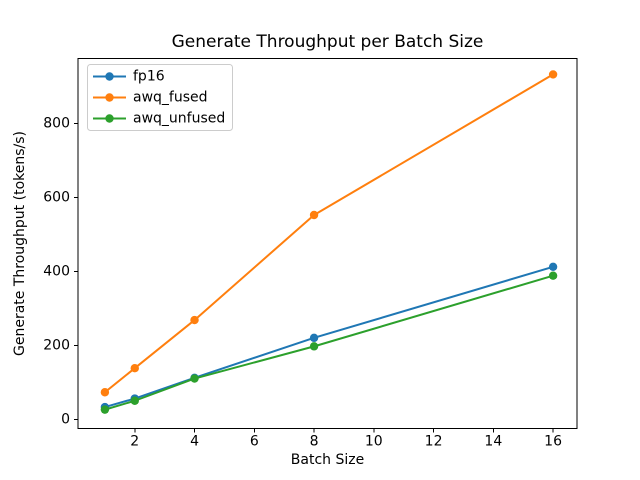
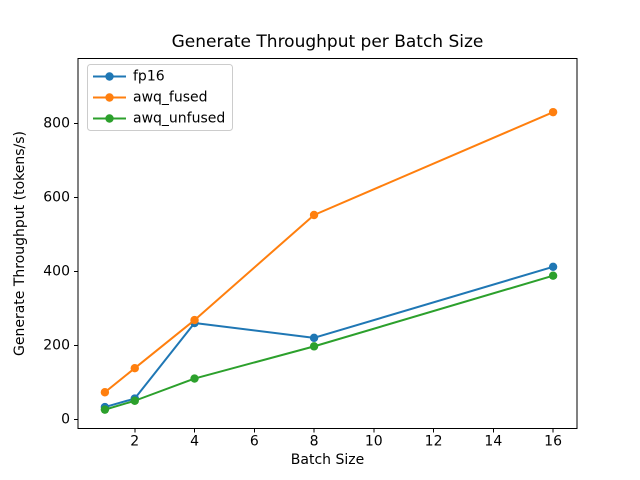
fp16/4: 110 -> 260
awq_fused/16: 930 -> 830
